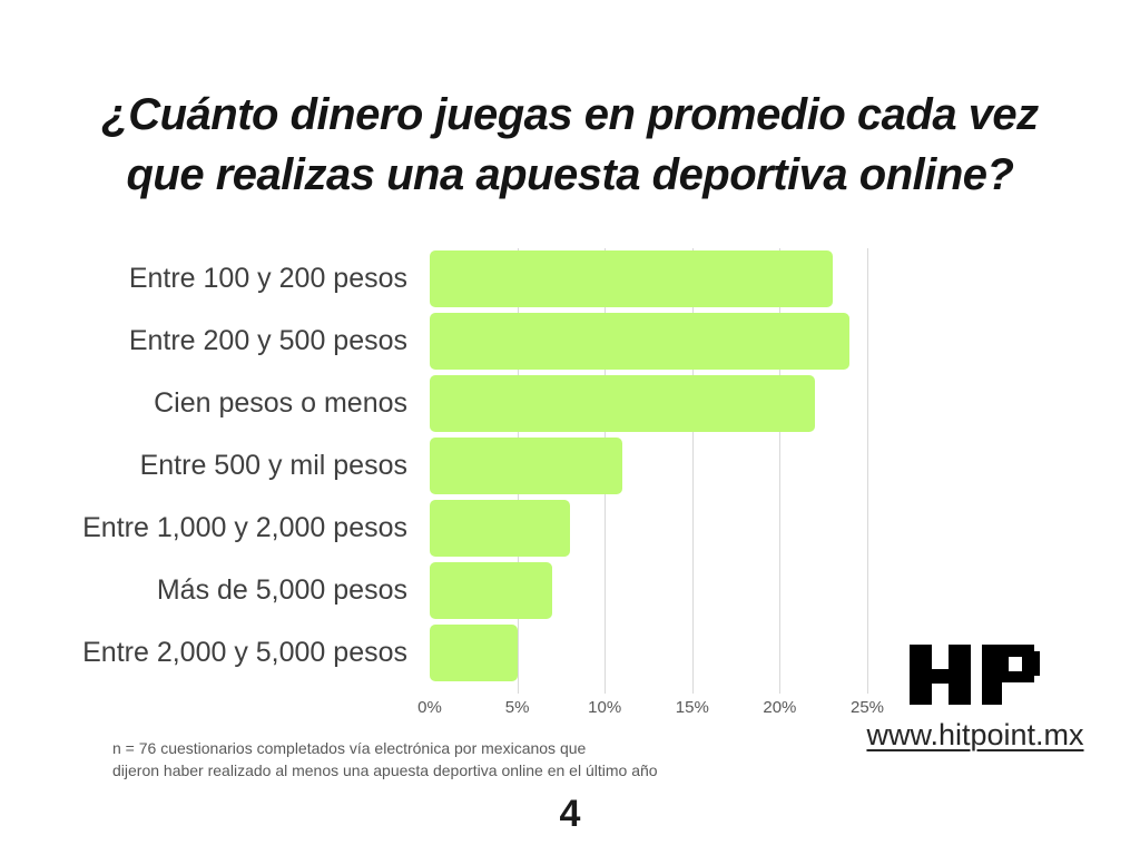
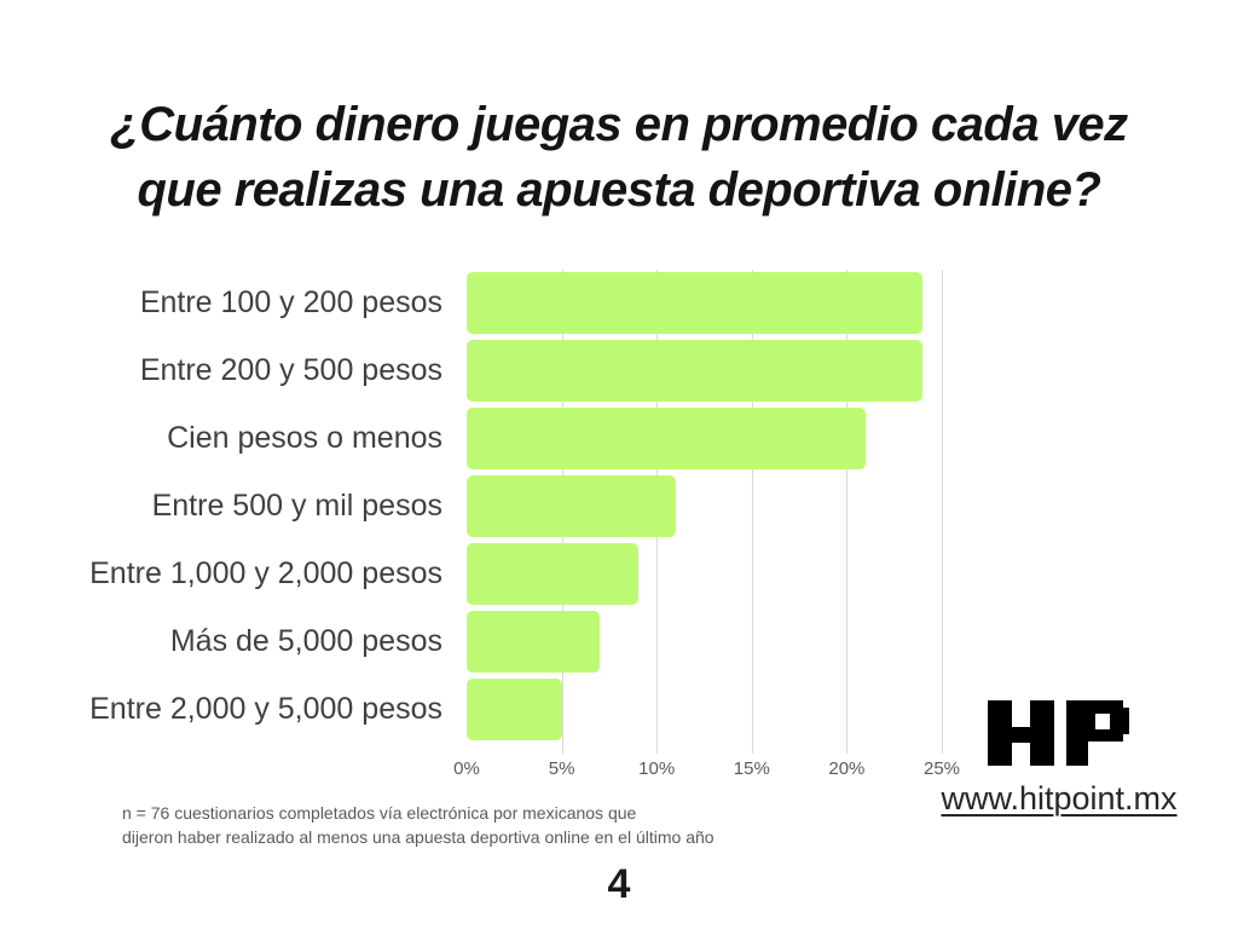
Entre 100 y 200 pesos: 23% -> 24%
Cien pesos o menos: 22% -> 21%
Entre 1,000 y 2,000 pesos: 8% -> 9%
